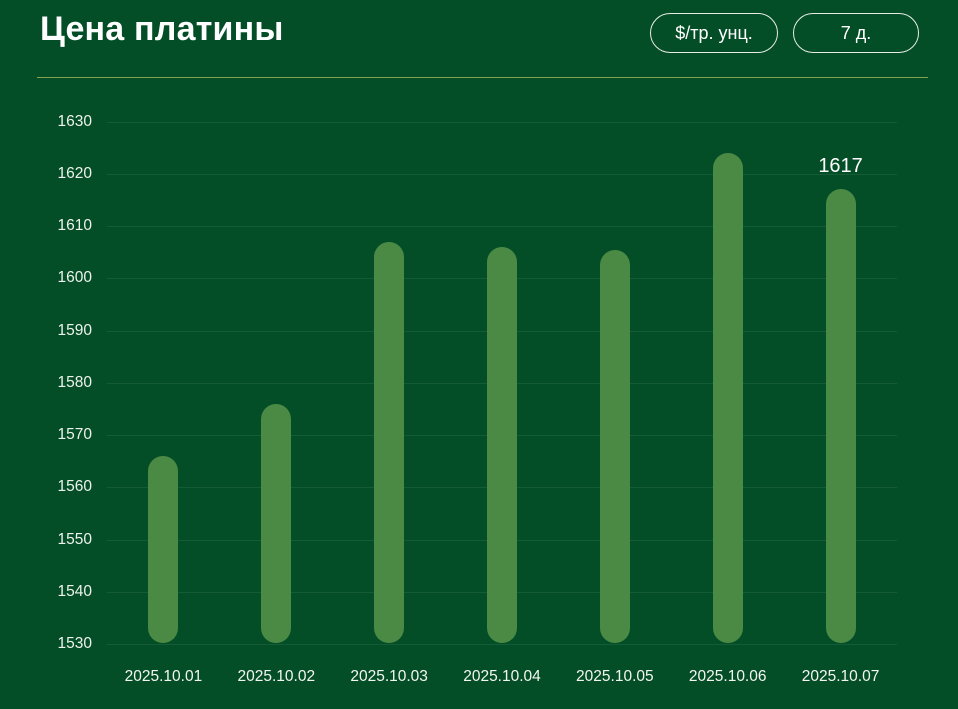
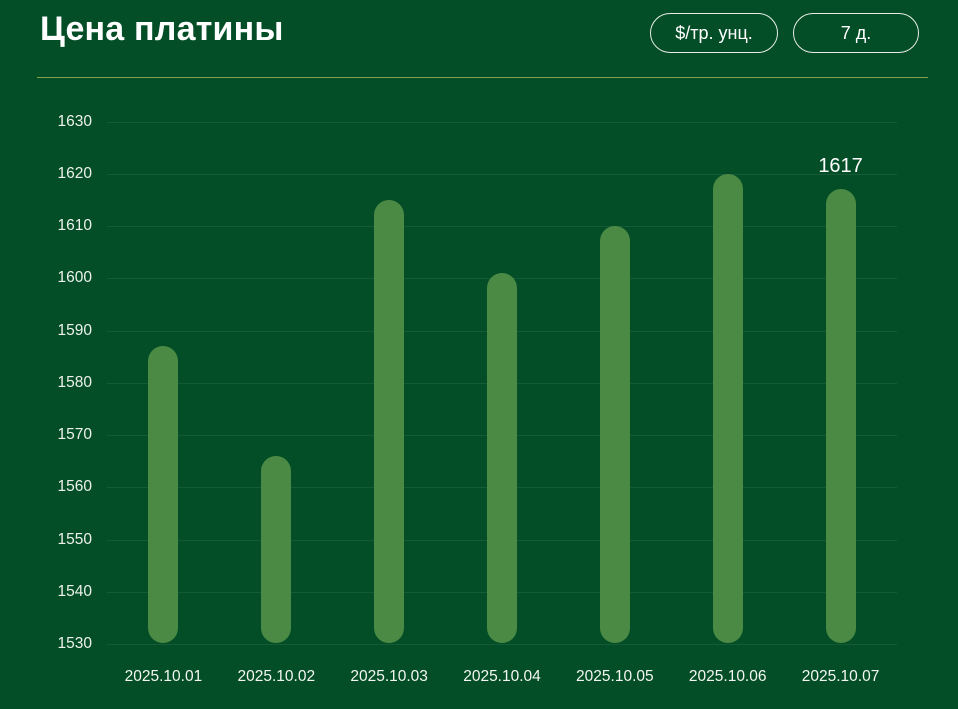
2025.10.01: 1566 -> 1587
2025.10.02: 1576 -> 1566
2025.10.03: 1607 -> 1615
2025.10.04: 1606 -> 1601
2025.10.05: 1606 -> 1610
2025.10.06: 1624 -> 1620
